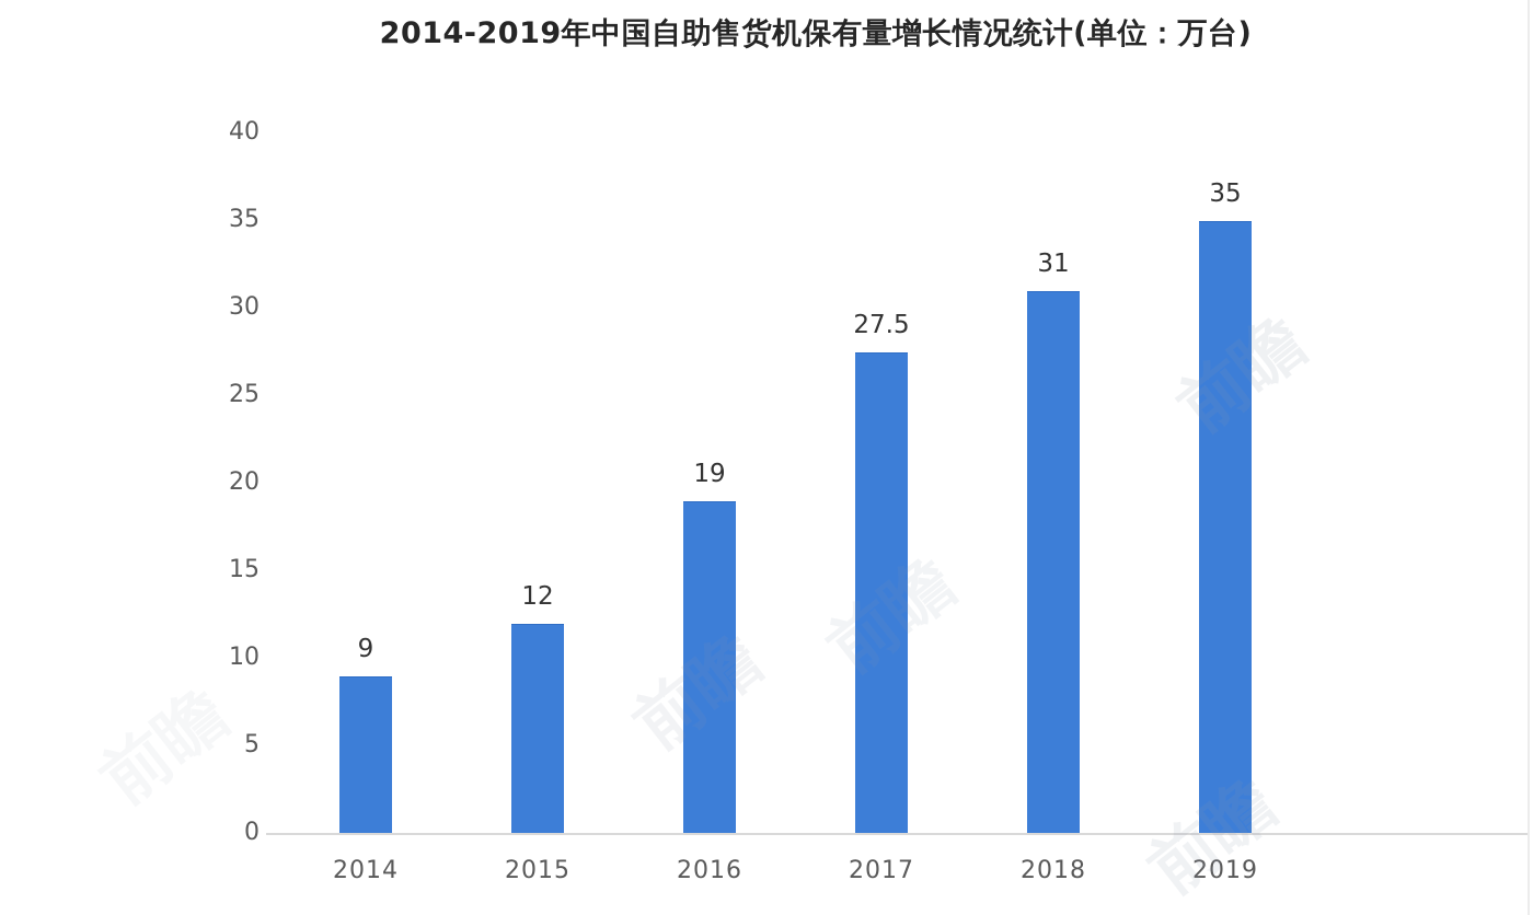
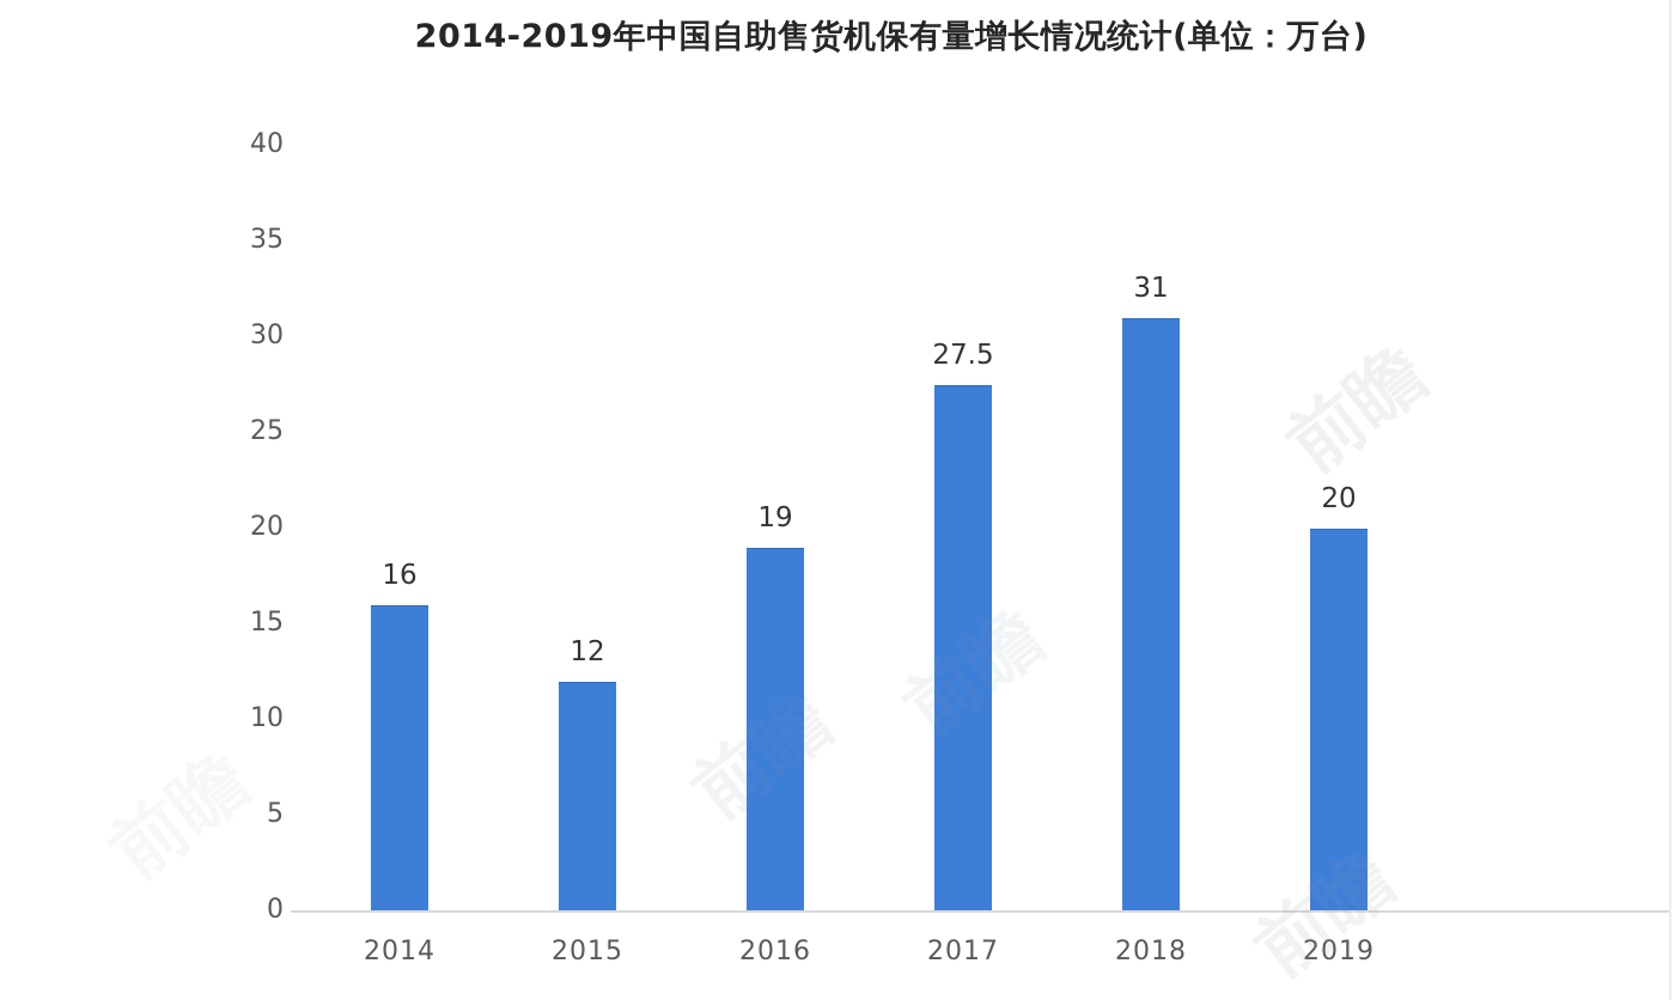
2014: 9 -> 16
2019: 35 -> 20
